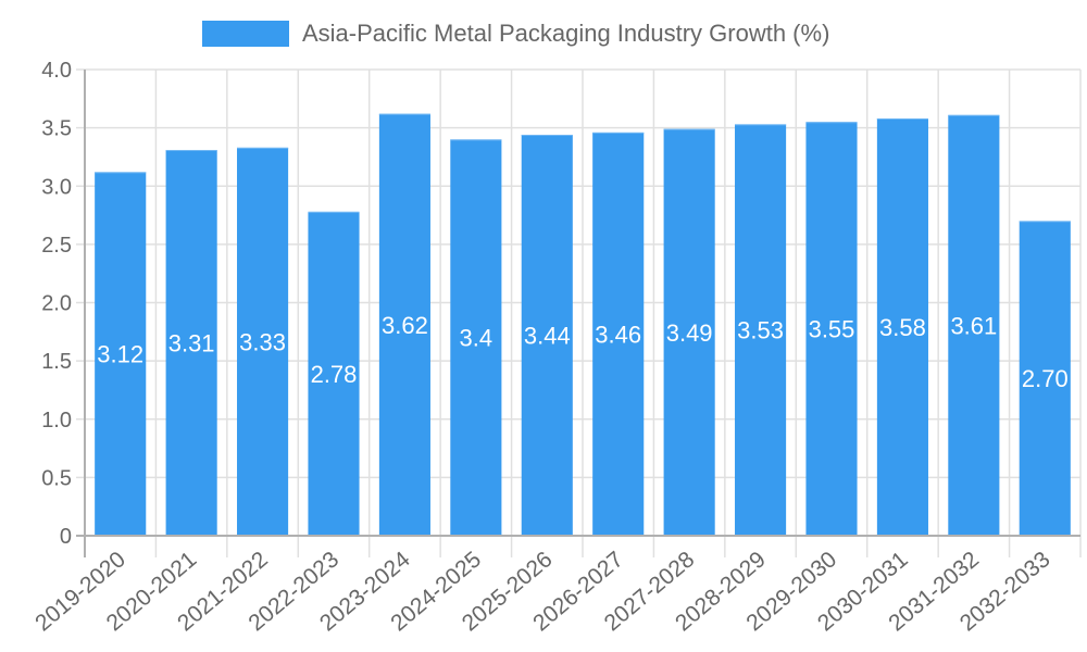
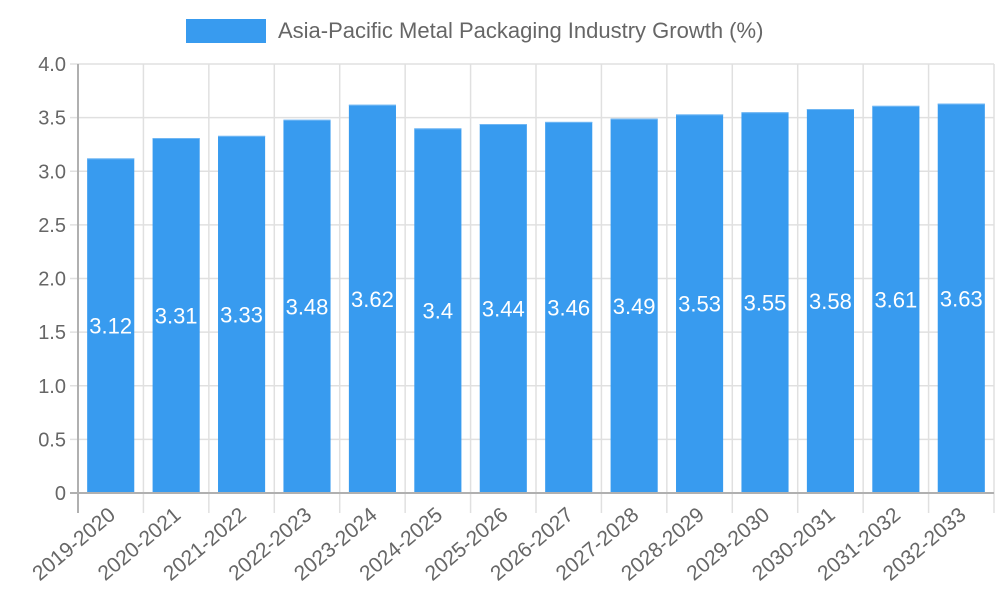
2022-2023: 2.78 -> 3.48
2032-2033: 2.70 -> 3.63
